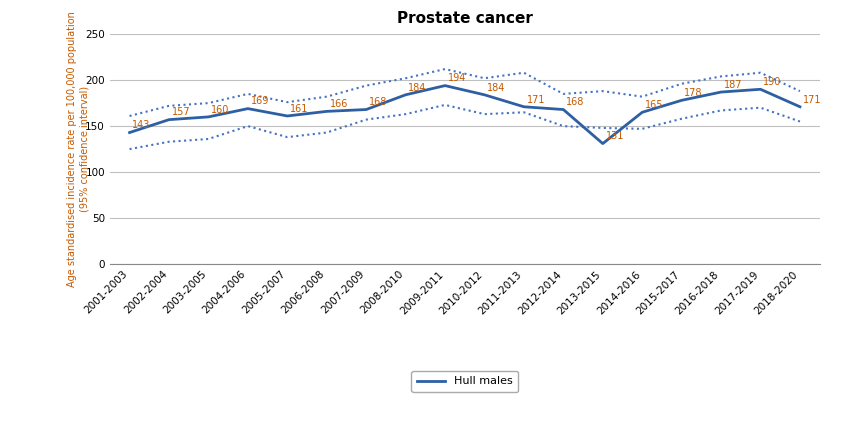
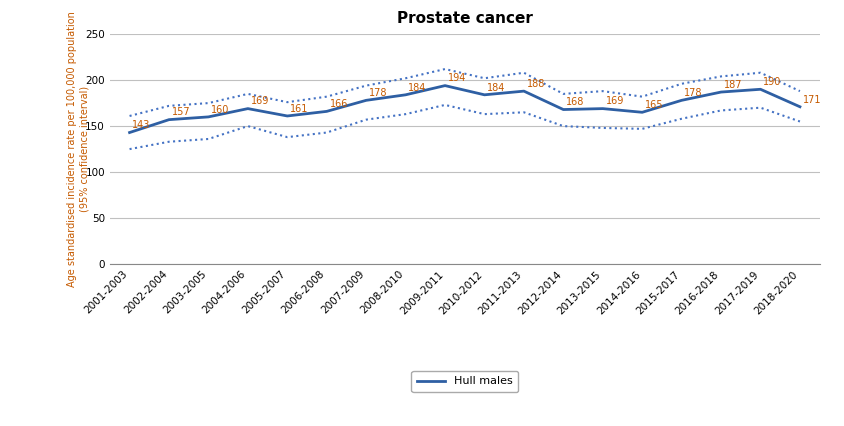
Hull males/2007-2009: 168 -> 178
Hull males/2011-2013: 171 -> 188
Hull males/2013-2015: 131 -> 169
